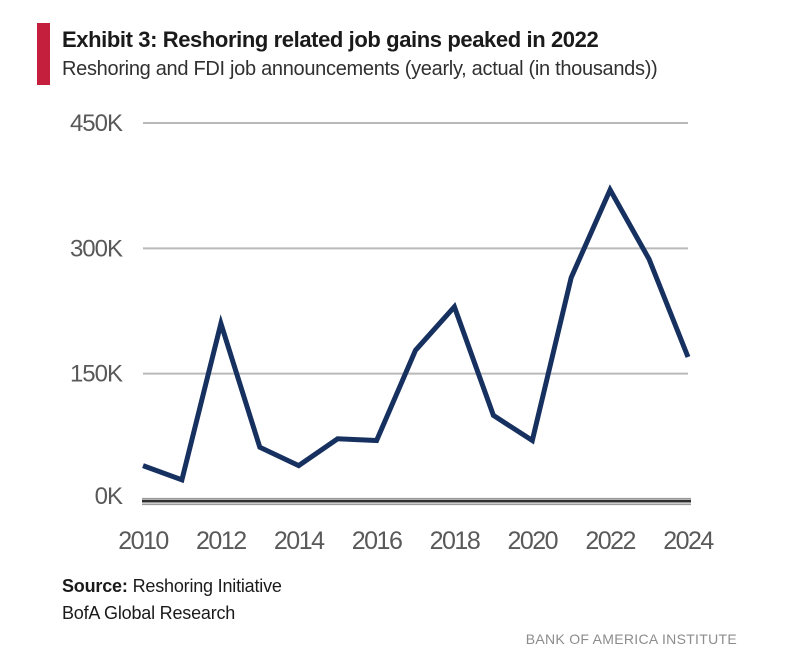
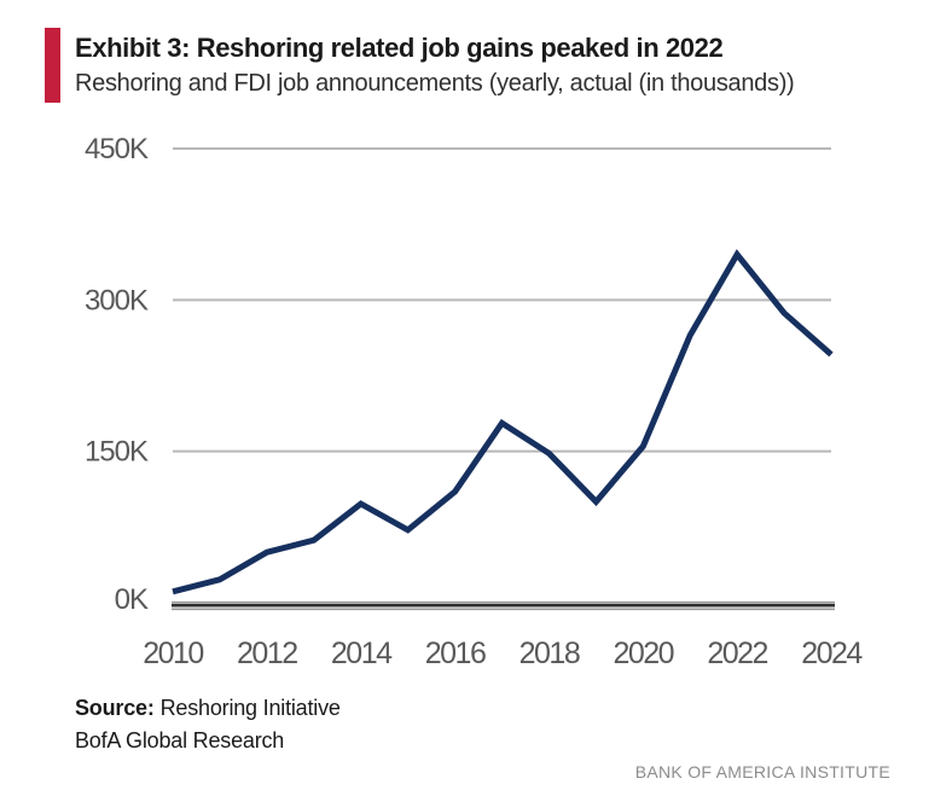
2010: 40K -> 10K
2012: 210K -> 50K
2014: 40K -> 100K
2016: 70K -> 110K
2018: 230K -> 150K
2020: 70K -> 160K
2022: 370K -> 340K
2024: 170K -> 250K
